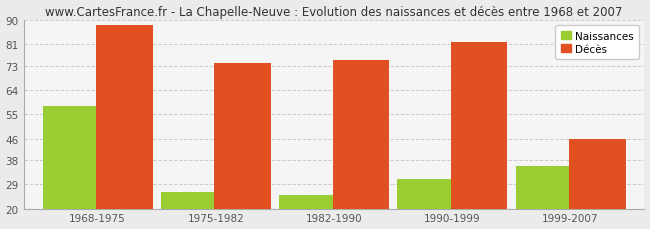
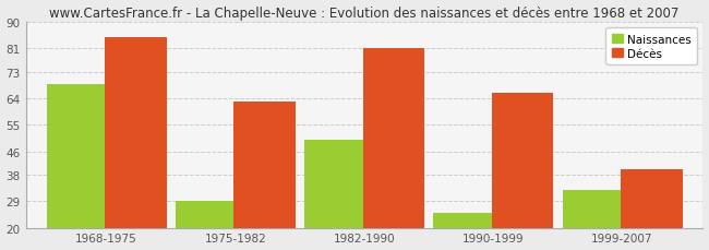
Naissances/1968-1975: 58 -> 69
Décès/1968-1975: 88 -> 85
Naissances/1975-1982: 26 -> 29
Décès/1975-1982: 74 -> 63
Naissances/1982-1990: 25 -> 50
Décès/1982-1990: 75 -> 81
Naissances/1990-1999: 31 -> 25
Décès/1990-1999: 82 -> 66
Naissances/1999-2007: 36 -> 33
Décès/1999-2007: 46 -> 40
